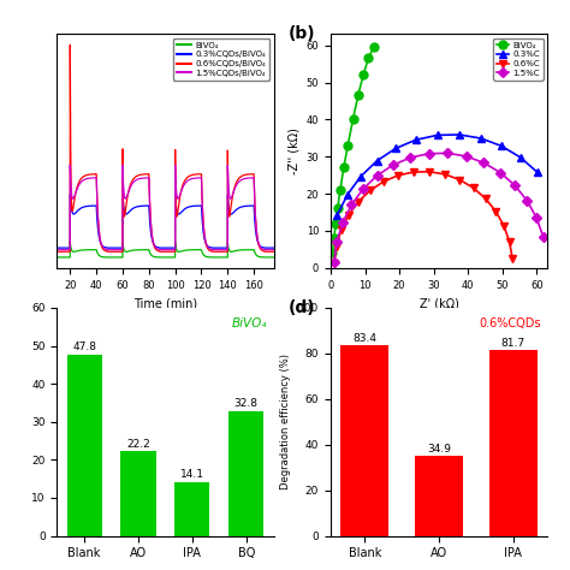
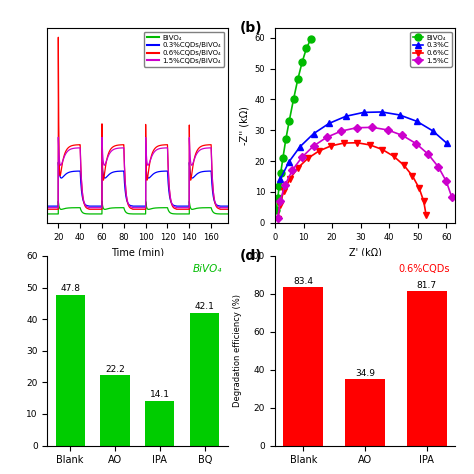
BQ: 32.8 -> 42.1
